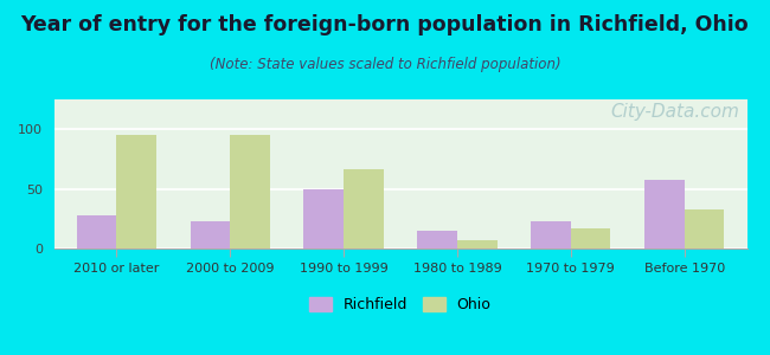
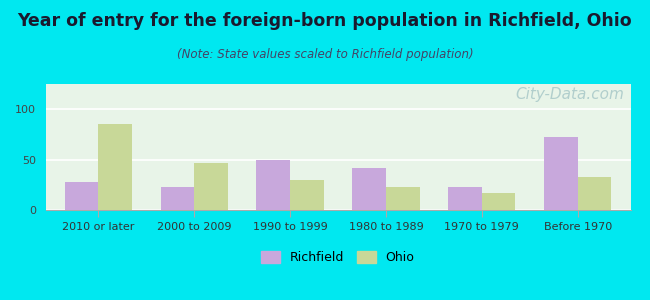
Ohio/2010 or later: 95 -> 85
Ohio/2000 to 2009: 95 -> 47
Ohio/1990 to 1999: 66 -> 30
Richfield/1980 to 1989: 15 -> 42
Ohio/1980 to 1989: 7 -> 23
Richfield/Before 1970: 58 -> 72
